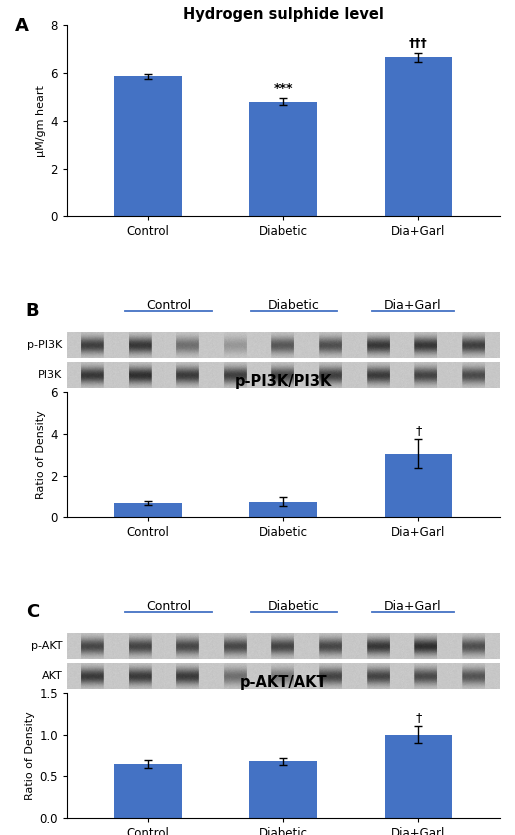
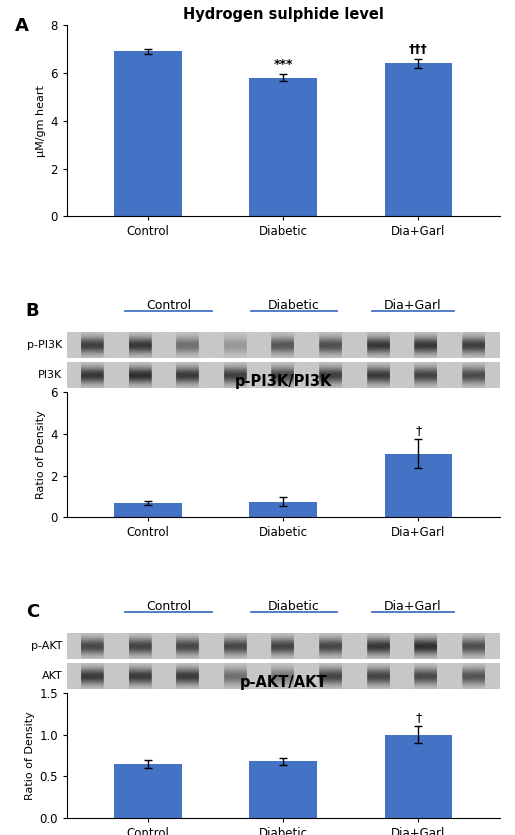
Hydrogen sulphide level/Control: 5.85 -> 6.90
Hydrogen sulphide level/Diabetic: 4.80 -> 5.80
Hydrogen sulphide level/Dia+Garl: 6.65 -> 6.40
